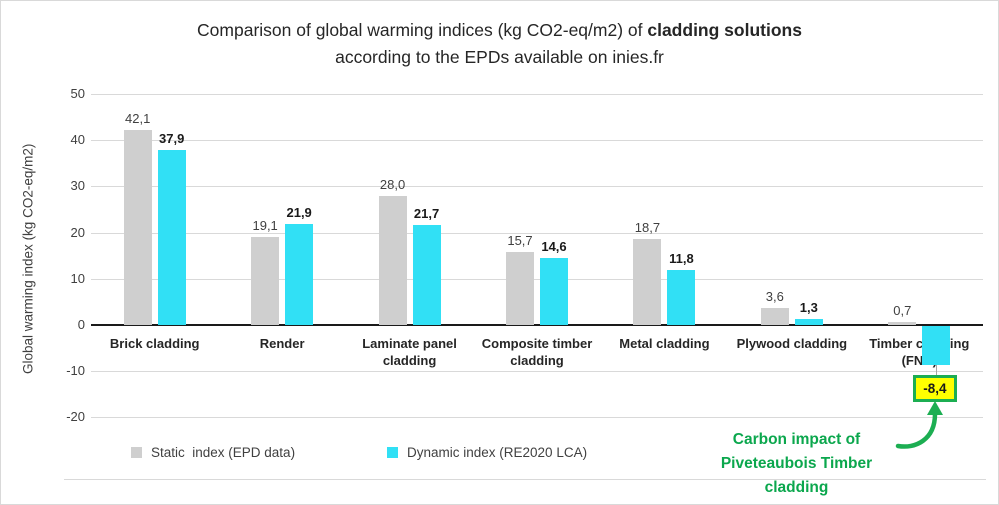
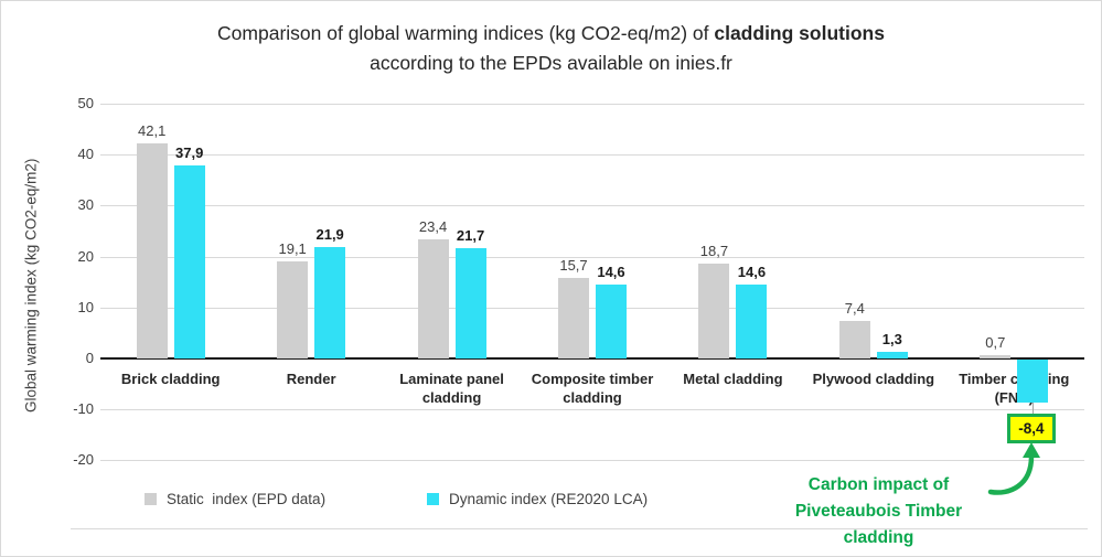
Static index (EPD data)/Laminate panel cladding: 28,0 -> 23,4
Dynamic index (RE2020 LCA)/Metal cladding: 11,8 -> 14,6
Static index (EPD data)/Plywood cladding: 3,6 -> 7,4
